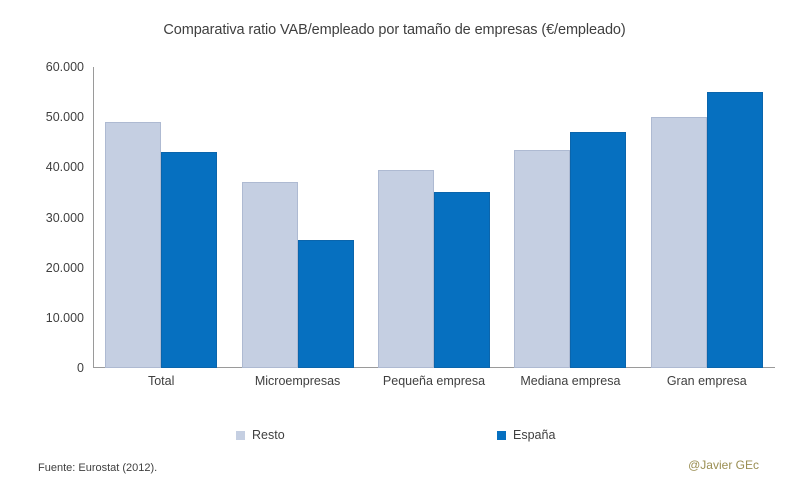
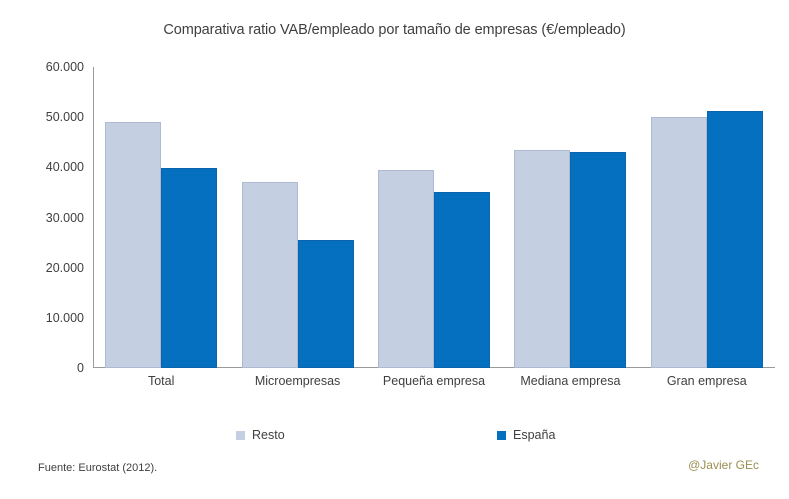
España/Total: 43000 -> 40000
España/Mediana empresa: 47000 -> 43000
España/Gran empresa: 55000 -> 51000
